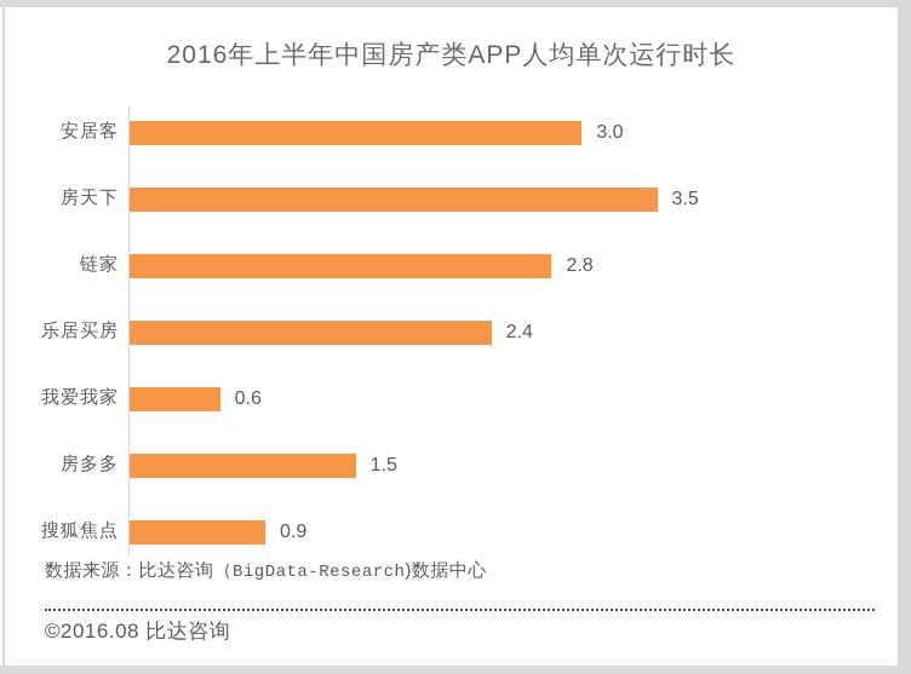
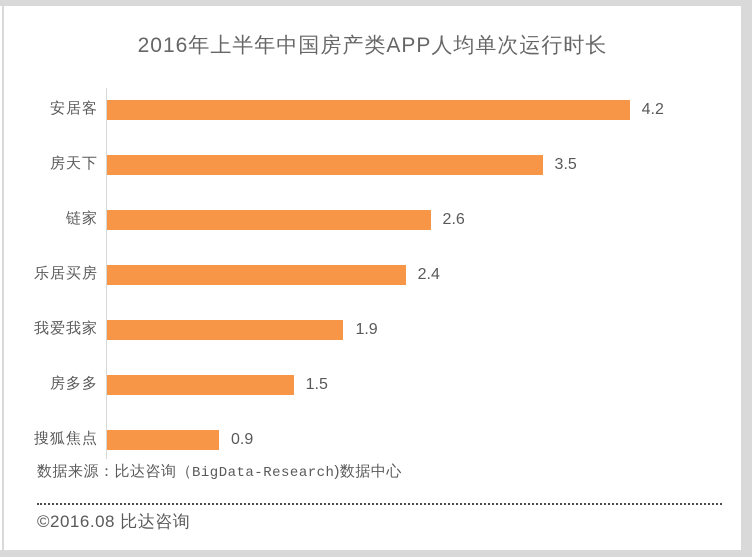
安居客: 3.0 -> 4.2
链家: 2.8 -> 2.6
我爱我家: 0.6 -> 1.9
